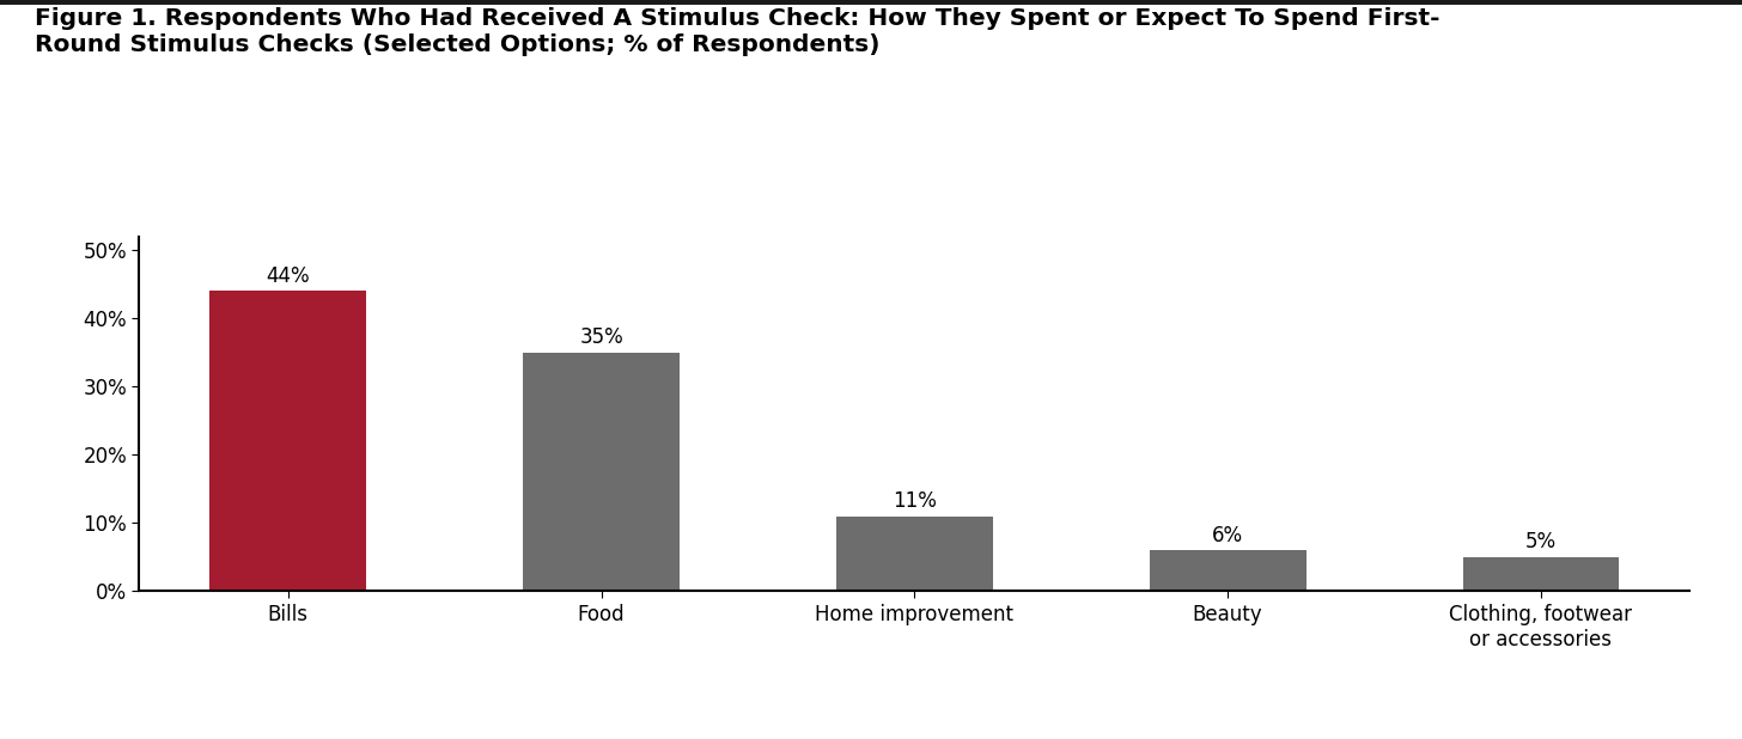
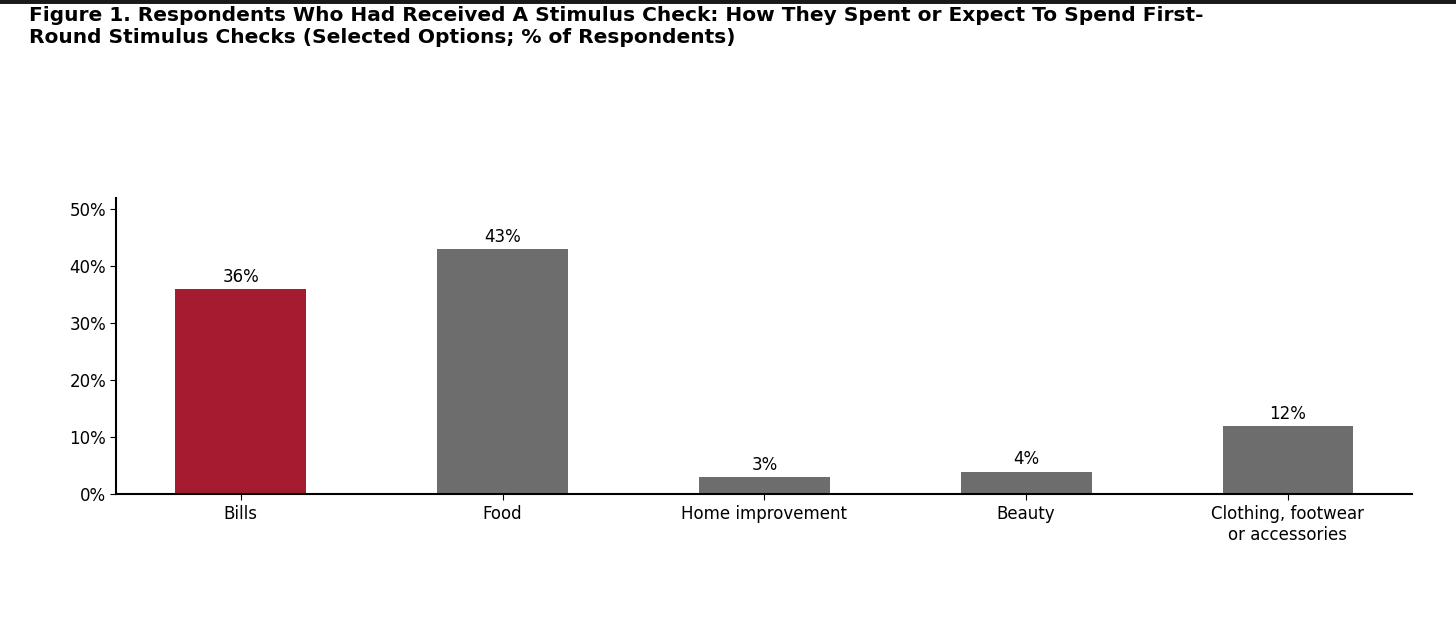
Bills: 44% -> 36%
Food: 35% -> 43%
Home improvement: 11% -> 3%
Beauty: 6% -> 4%
Clothing, footwear or accessories: 5% -> 12%
